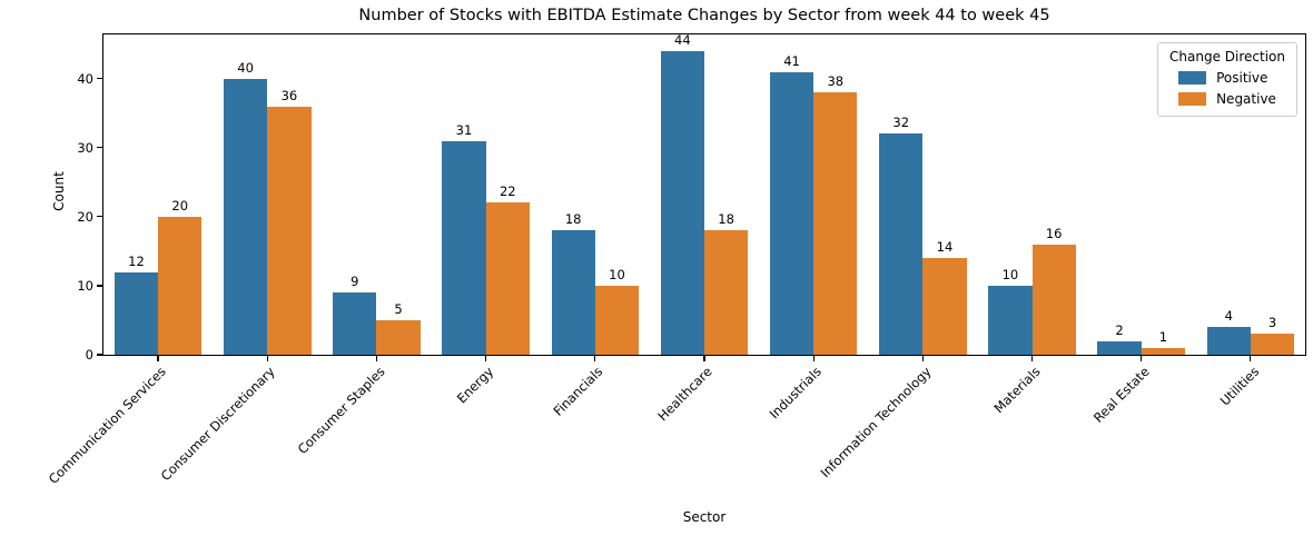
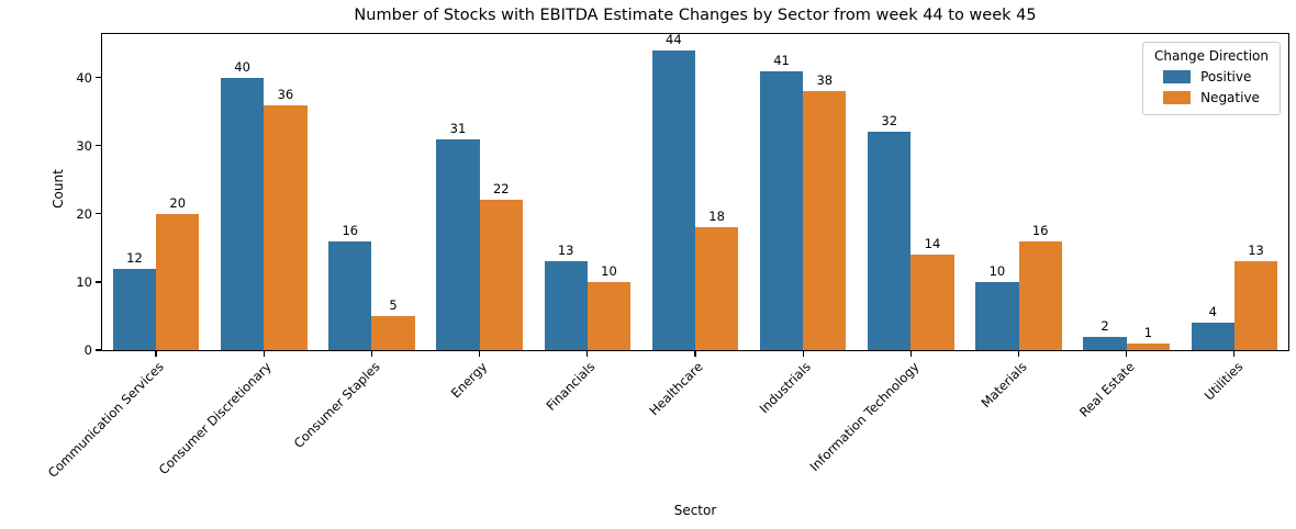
Positive/Consumer Staples: 9 -> 16
Positive/Financials: 18 -> 13
Negative/Utilities: 3 -> 13
